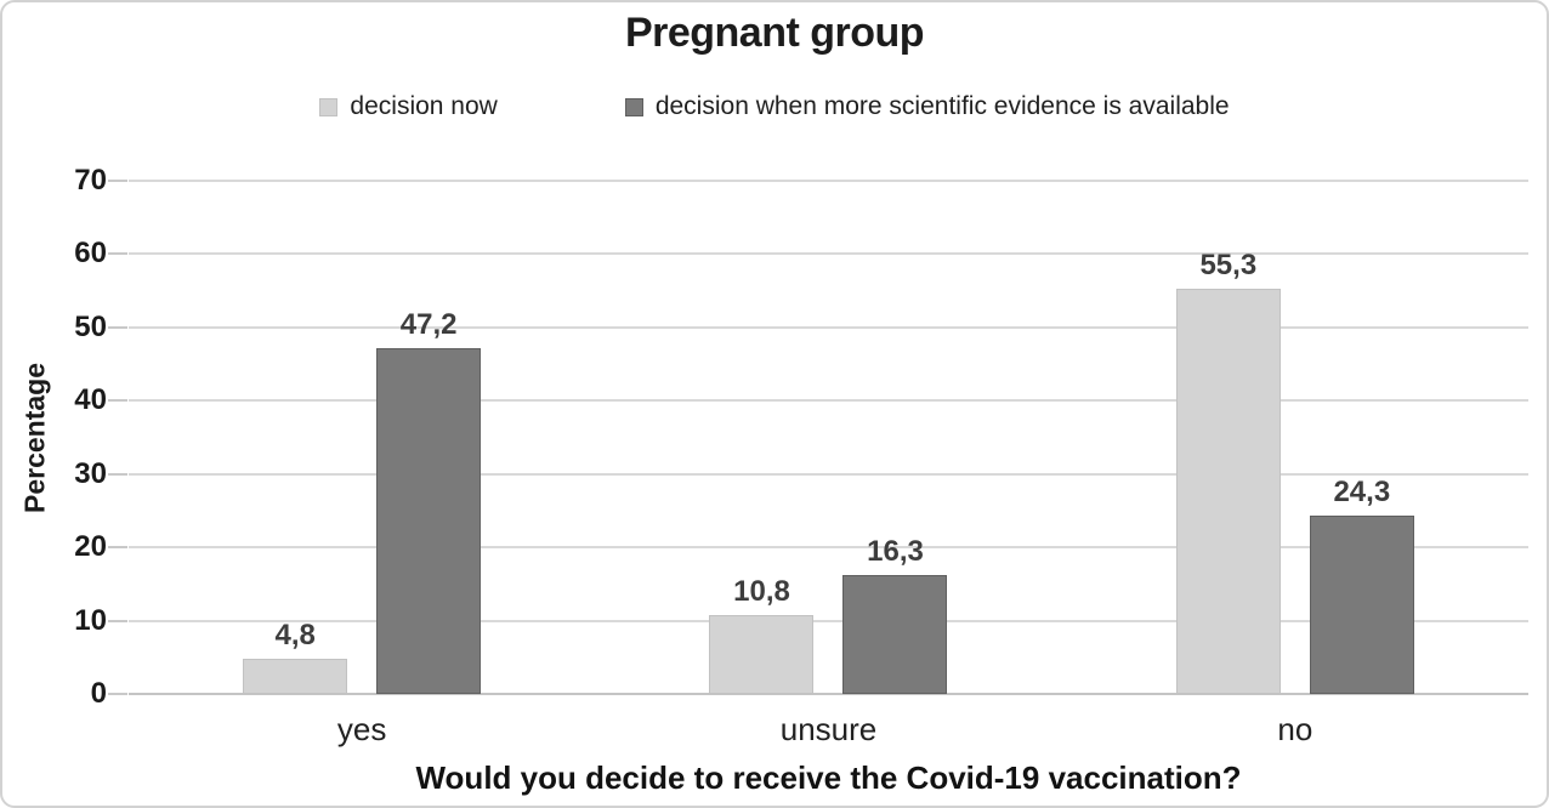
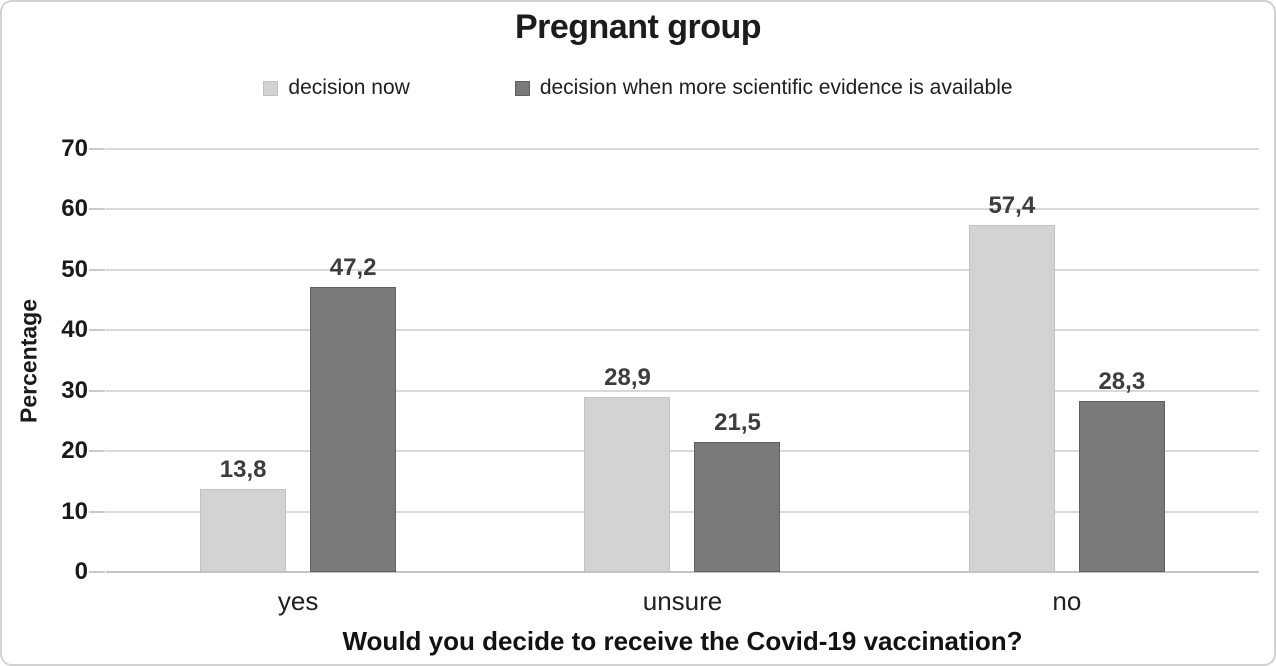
decision now/yes: 4,8 -> 13,8
decision now/unsure: 10,8 -> 28,9
decision when more scientific evidence is available/unsure: 16,3 -> 21,5
decision now/no: 55,3 -> 57,4
decision when more scientific evidence is available/no: 24,3 -> 28,3
